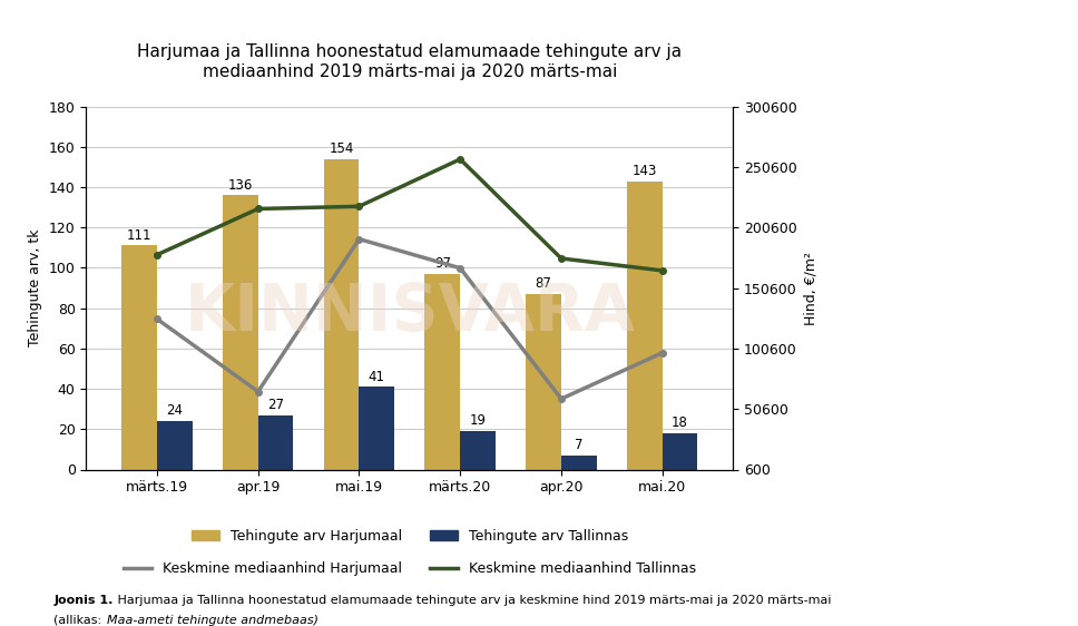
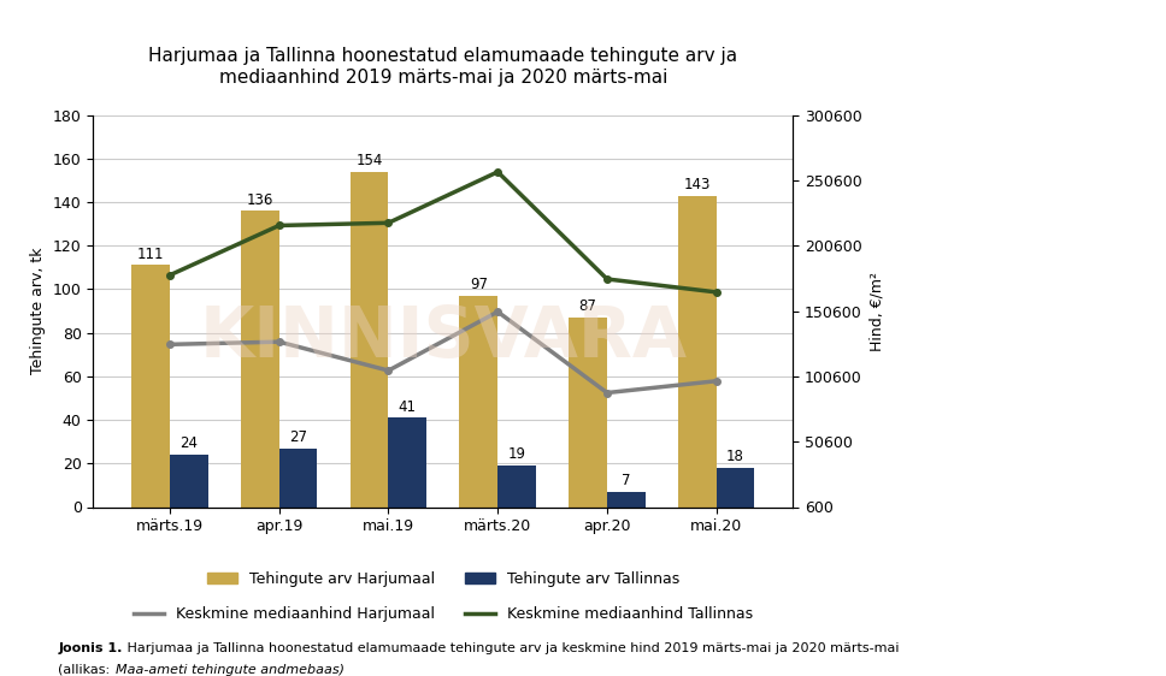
Keskmine mediaanhind Harjumaal/apr.19: 65000 -> 127000
Keskmine mediaanhind Harjumaal/mai.19: 191000 -> 105000
Keskmine mediaanhind Harjumaal/märts.20: 167000 -> 150000
Keskmine mediaanhind Harjumaal/apr.20: 59000 -> 88000
